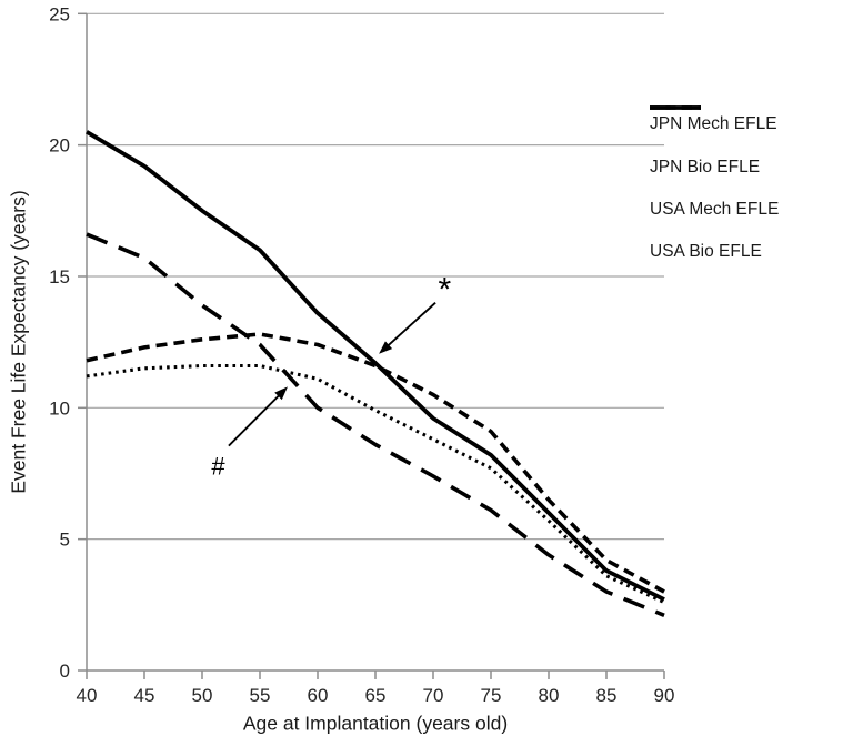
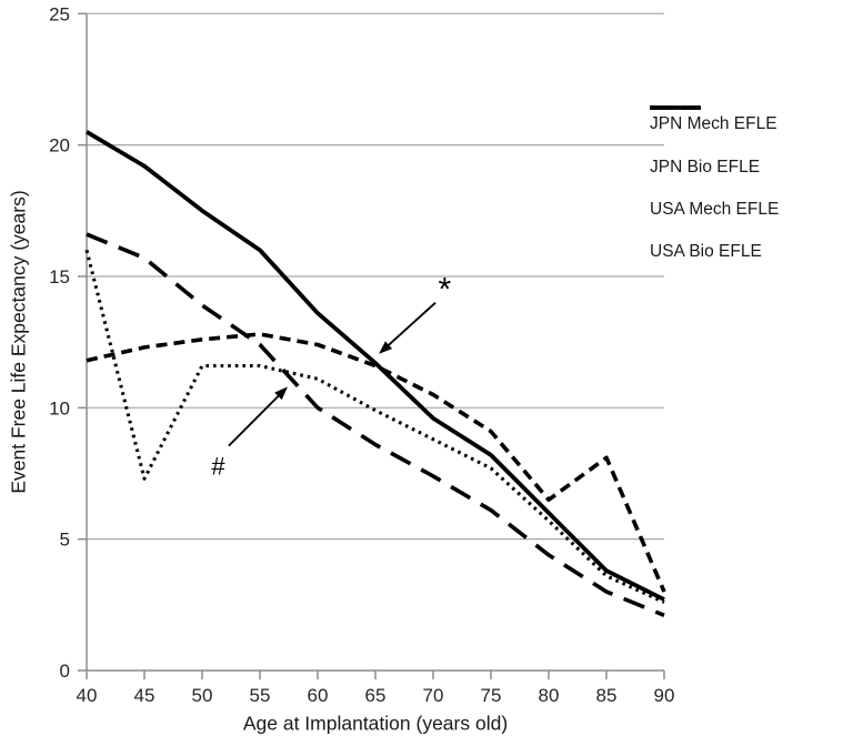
USA Bio EFLE/40: 11.2 -> 16.0
USA Bio EFLE/45: 11.5 -> 7.3
JPN Bio EFLE/85: 4.2 -> 8.1
